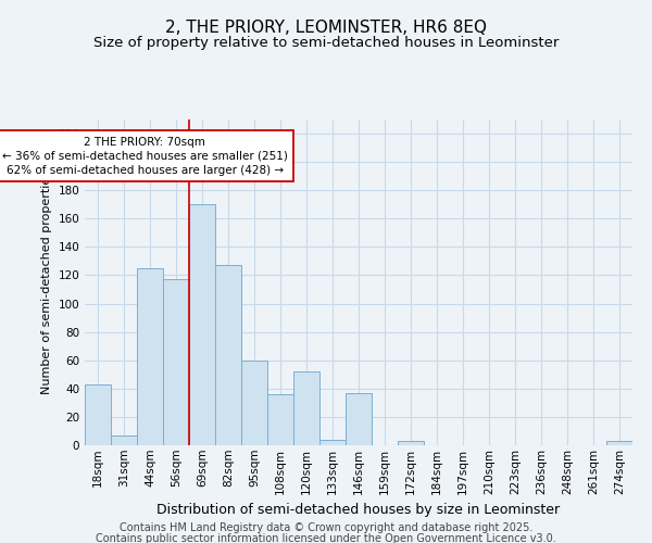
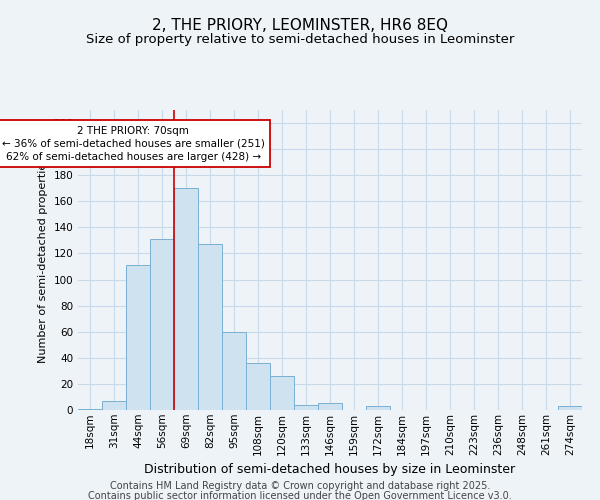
18sqm: 43 -> 1
44sqm: 125 -> 111
56sqm: 117 -> 131
120sqm: 52 -> 26
146sqm: 37 -> 5
